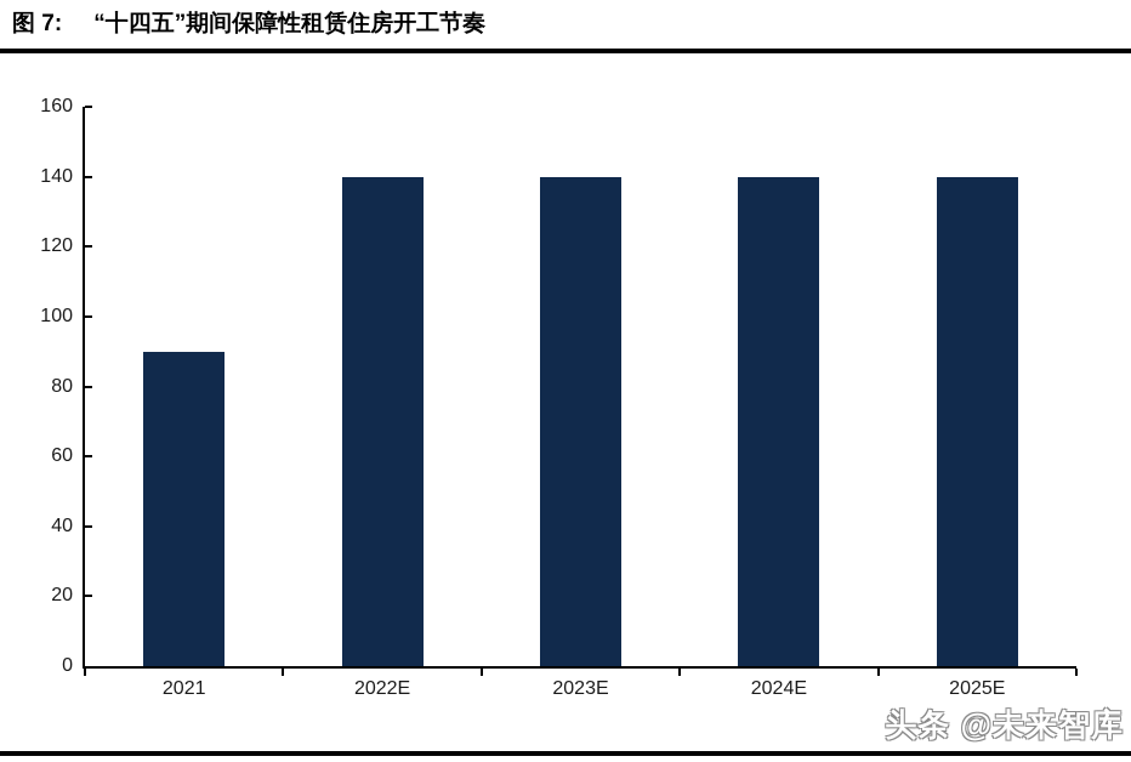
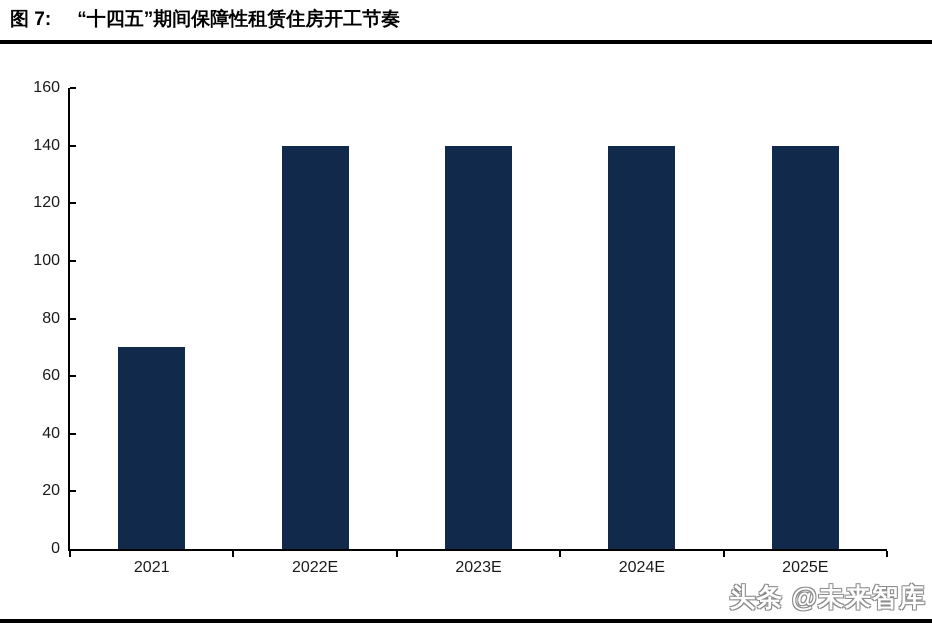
2021: 90 -> 70
